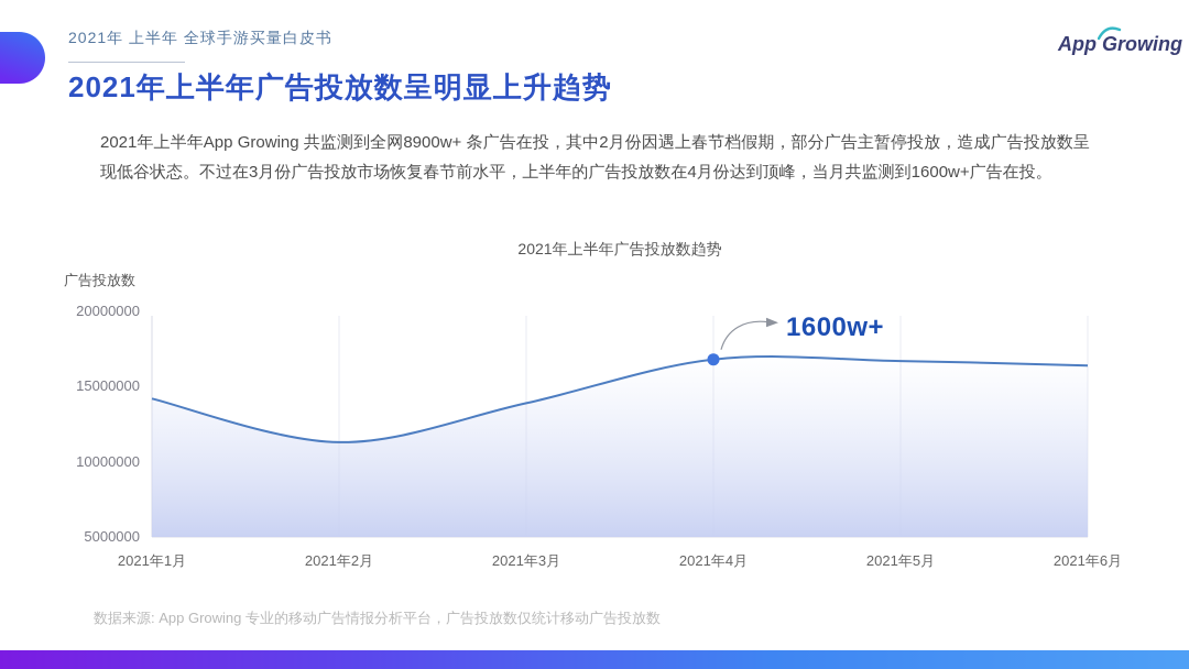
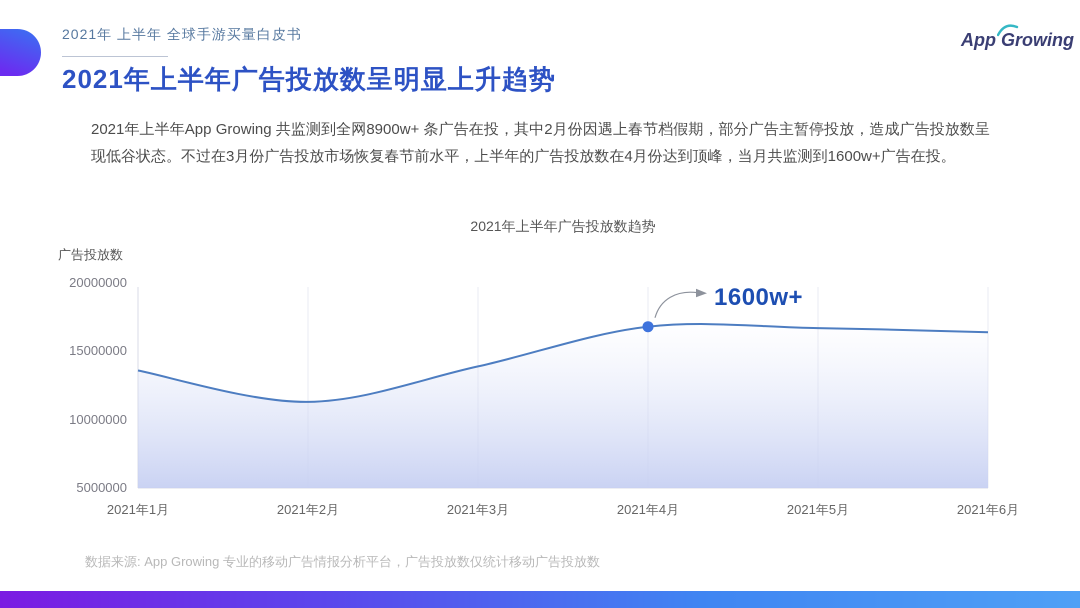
2021年1月: 14200000 -> 13600000
